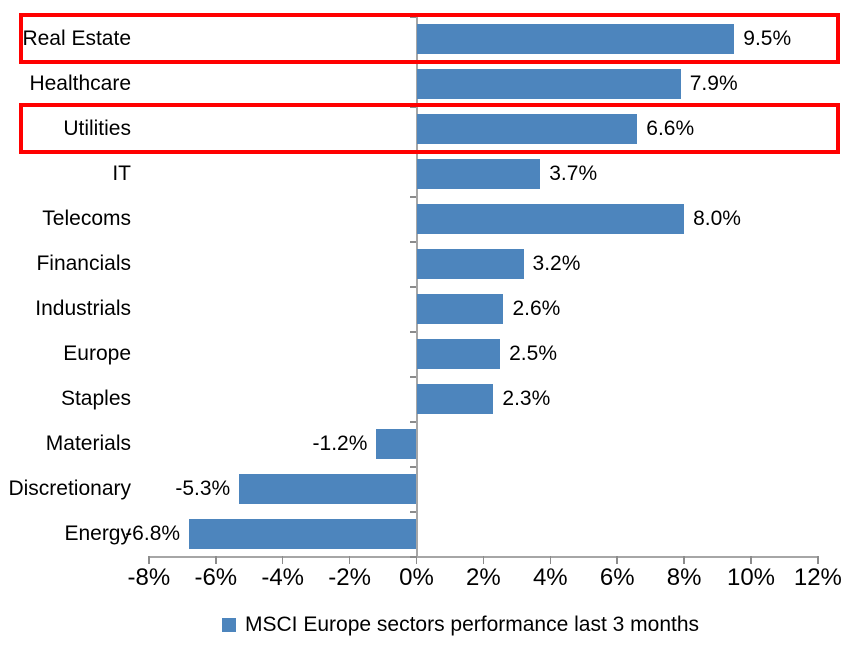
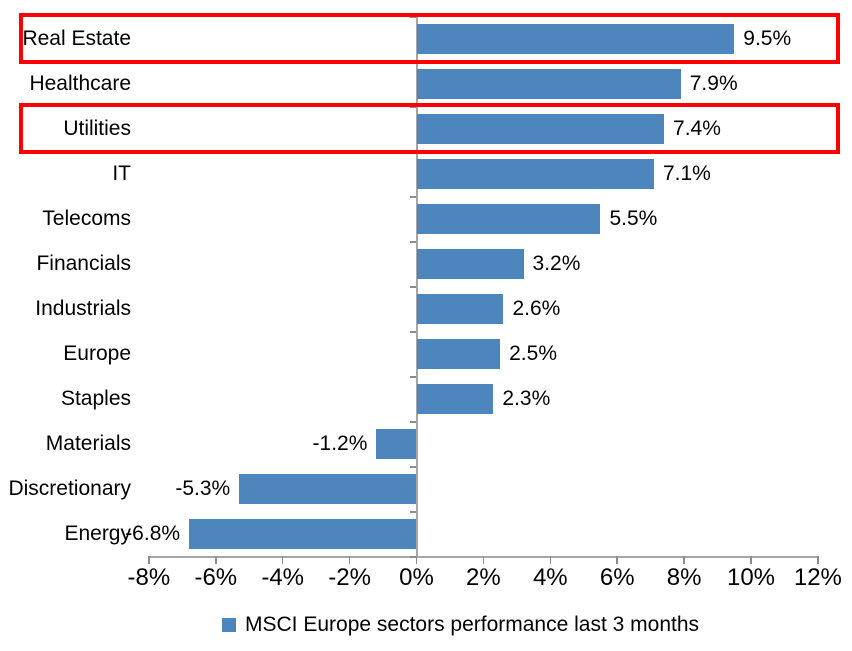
Utilities: 6.6% -> 7.4%
IT: 3.7% -> 7.1%
Telecoms: 8.0% -> 5.5%
